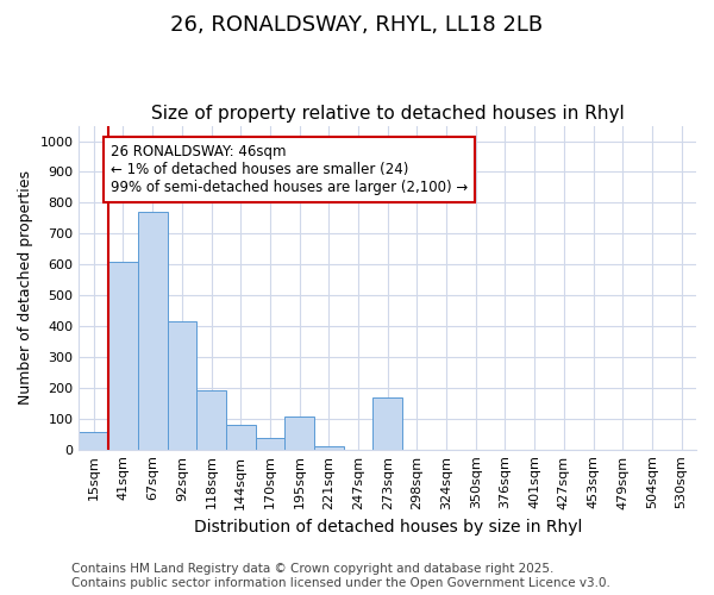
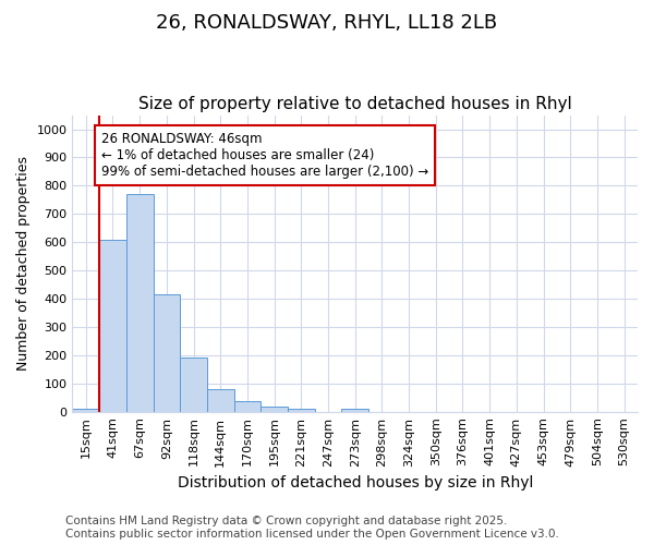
15sqm: 55 -> 12
195sqm: 105 -> 18
273sqm: 170 -> 12
